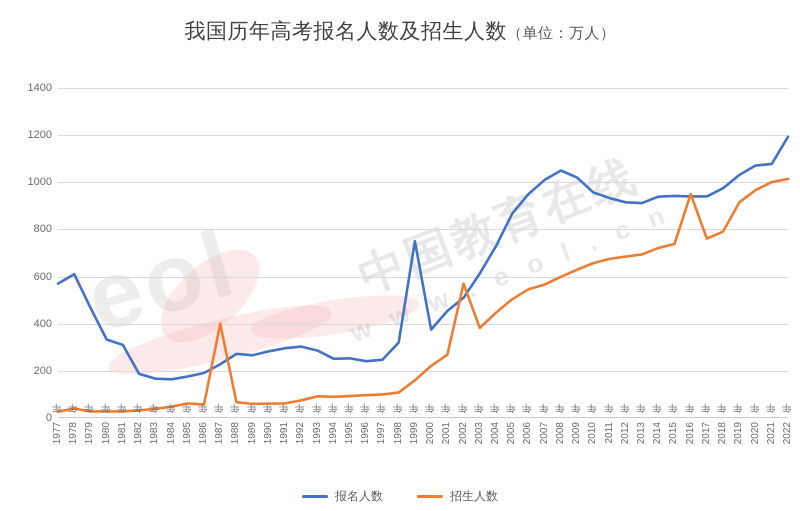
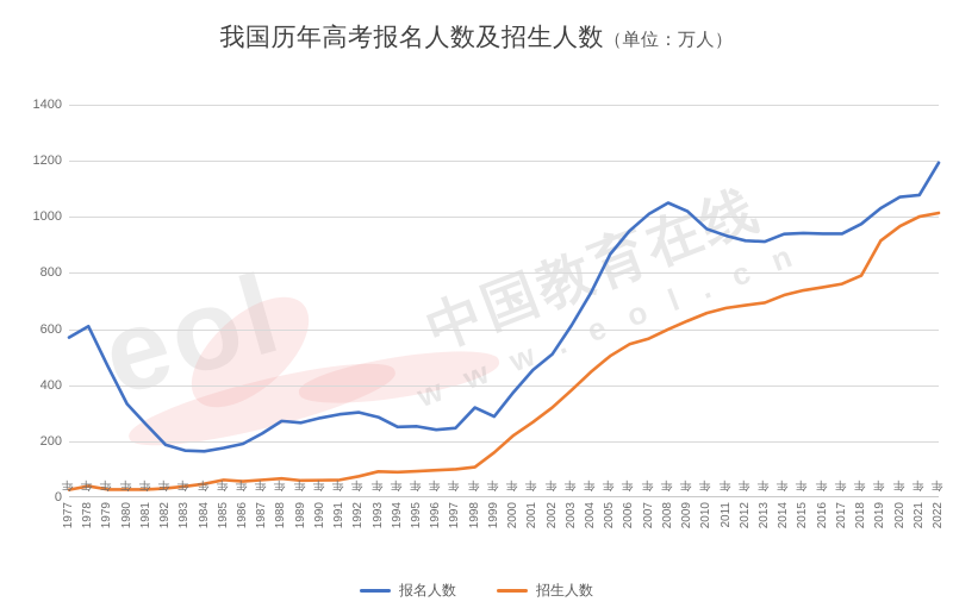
报名人数/1981年: 310 -> 260
招生人数/1987年: 400 -> 60
报名人数/1999年: 750 -> 290
招生人数/2002年: 570 -> 320
招生人数/2016年: 950 -> 750
